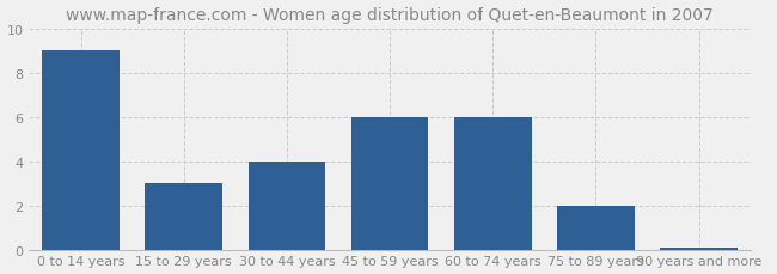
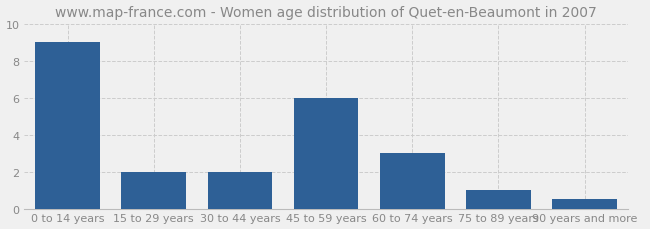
15 to 29 years: 3.0 -> 2.0
30 to 44 years: 4.0 -> 2.0
60 to 74 years: 6.0 -> 3.0
75 to 89 years: 2.0 -> 1.0
90 years and more: 0.1 -> 0.5
